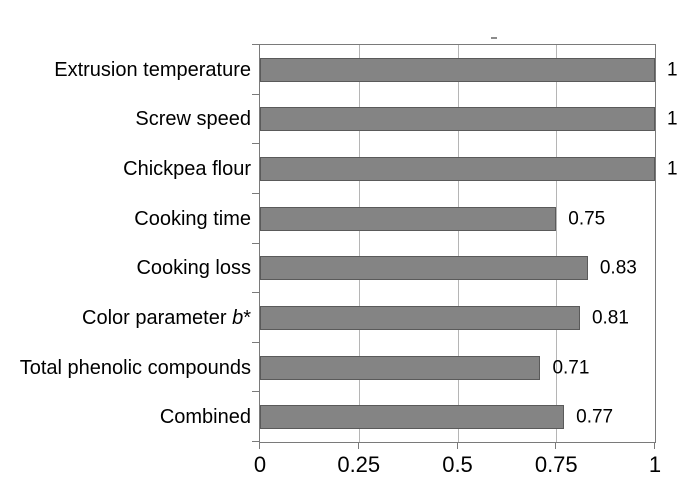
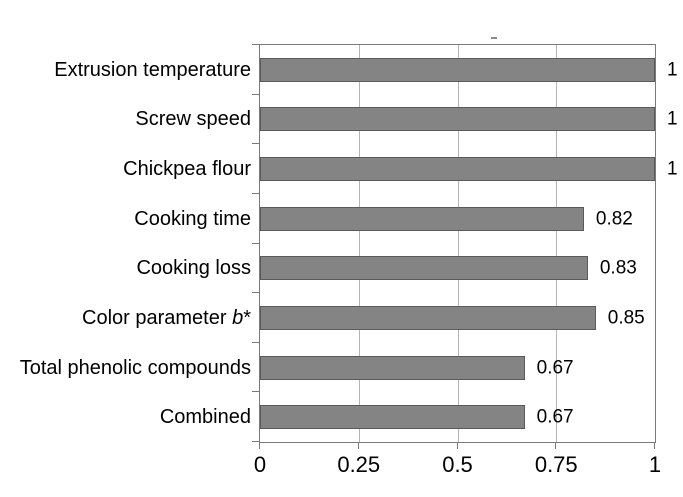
Cooking time: 0.75 -> 0.82
Color parameter b*: 0.81 -> 0.85
Total phenolic compounds: 0.71 -> 0.67
Combined: 0.77 -> 0.67
